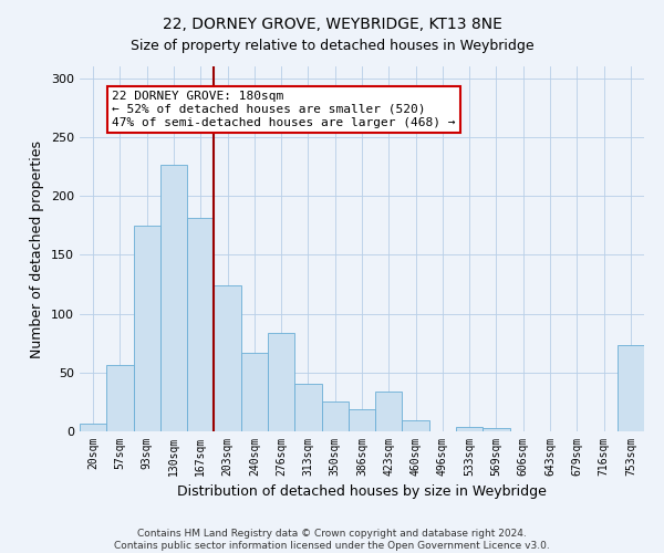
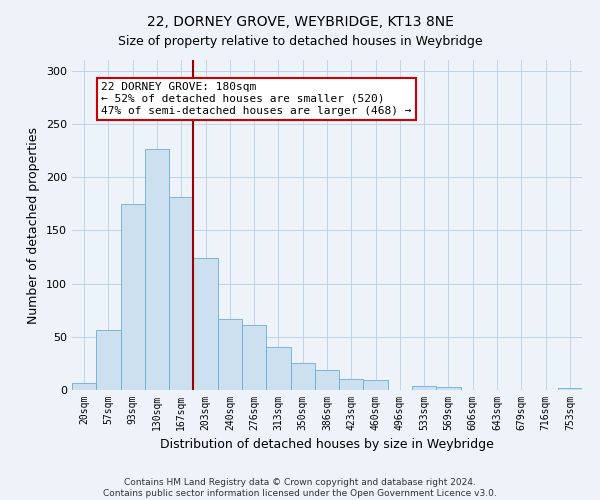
276sqm: 84 -> 61
423sqm: 34 -> 10
753sqm: 73 -> 2
